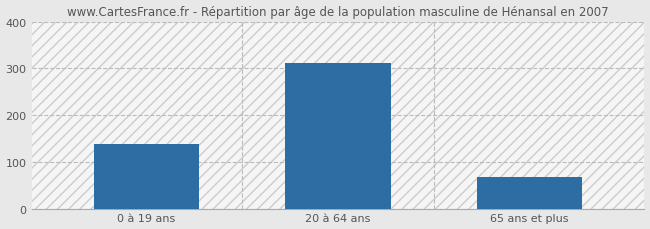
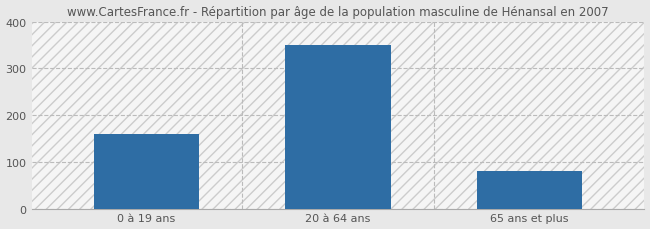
0 à 19 ans: 139 -> 160
20 à 64 ans: 311 -> 350
65 ans et plus: 68 -> 80
